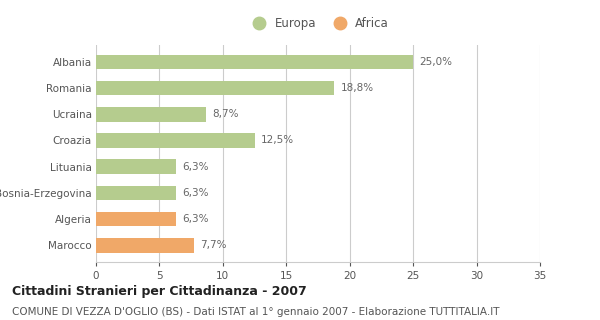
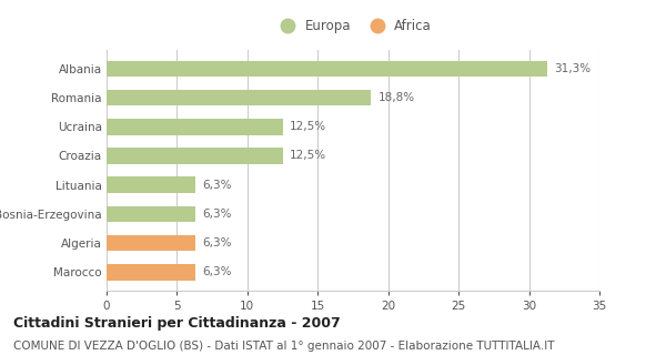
Albania: 25,0% -> 31,3%
Ucraina: 8,7% -> 12,5%
Marocco: 7,7% -> 6,3%
